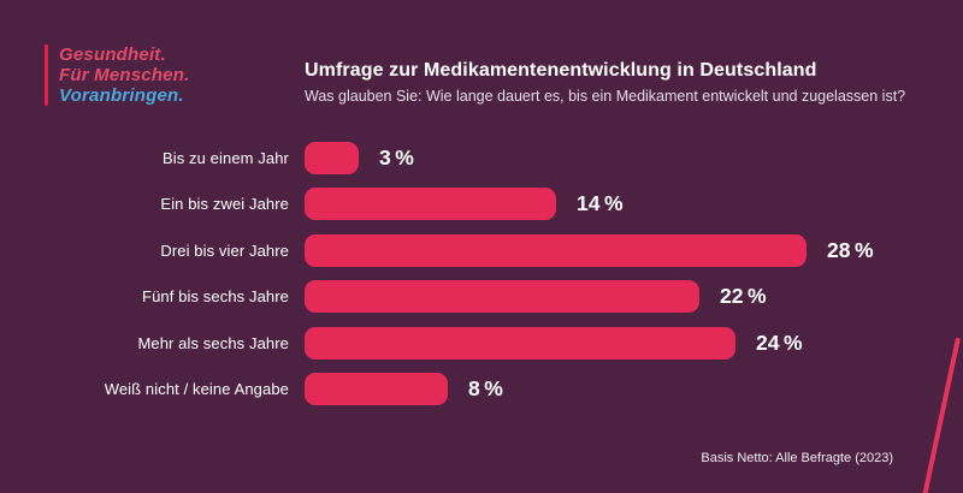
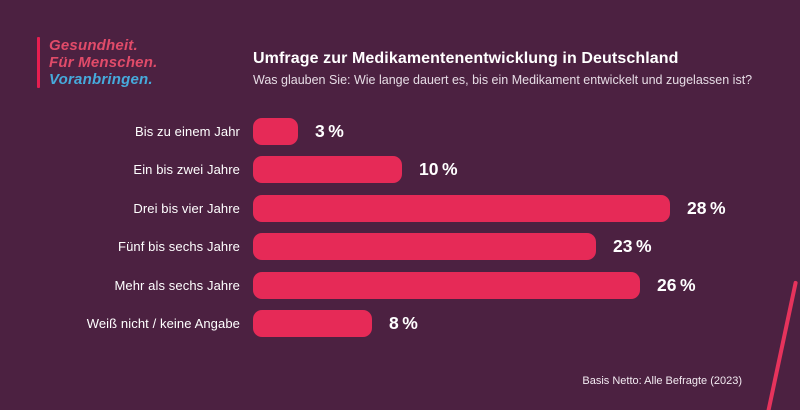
Ein bis zwei Jahre: 14 -> 10
Fünf bis sechs Jahre: 22 -> 23
Mehr als sechs Jahre: 24 -> 26
